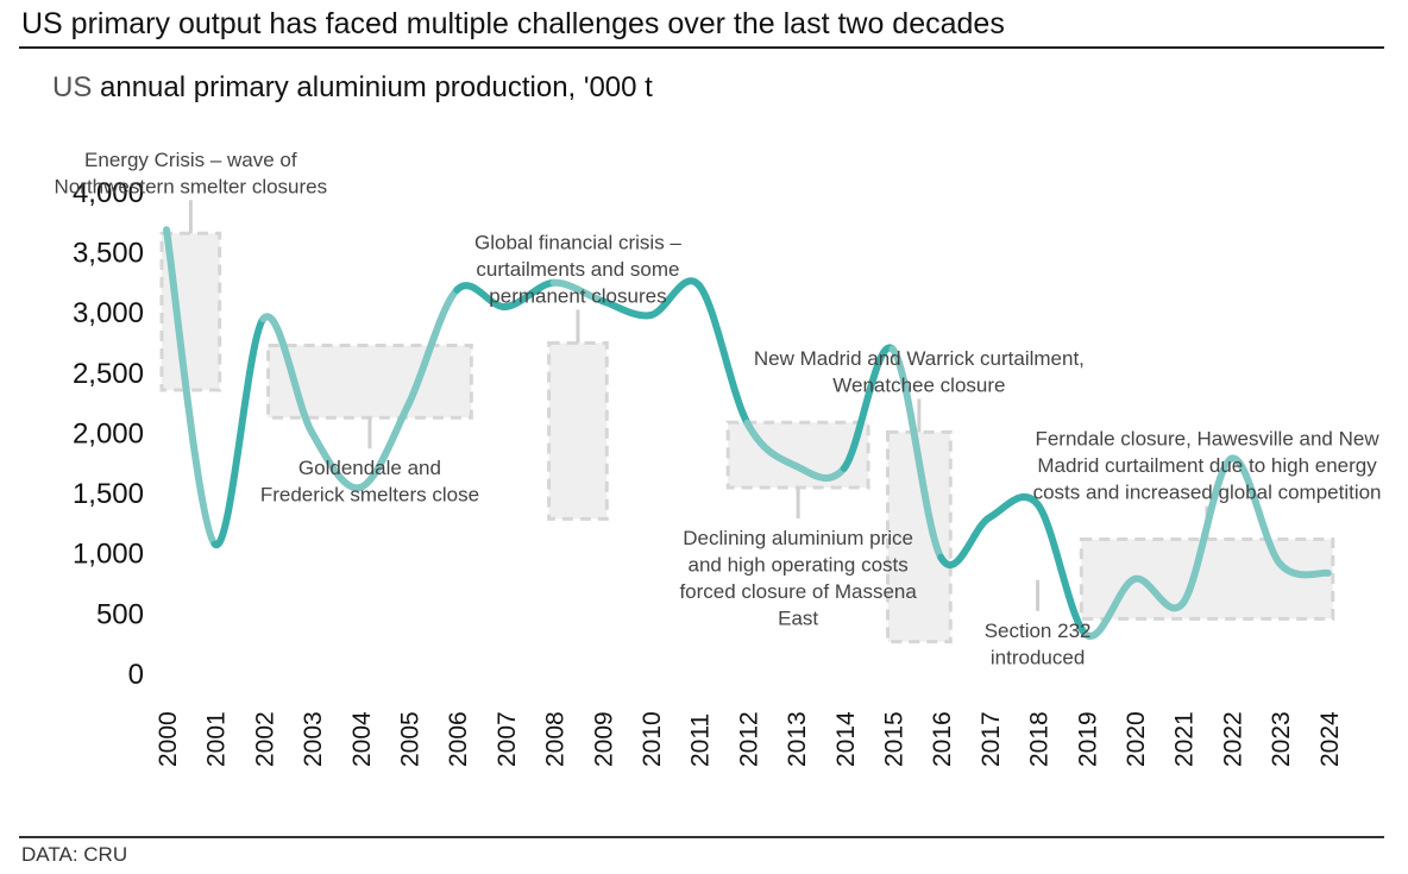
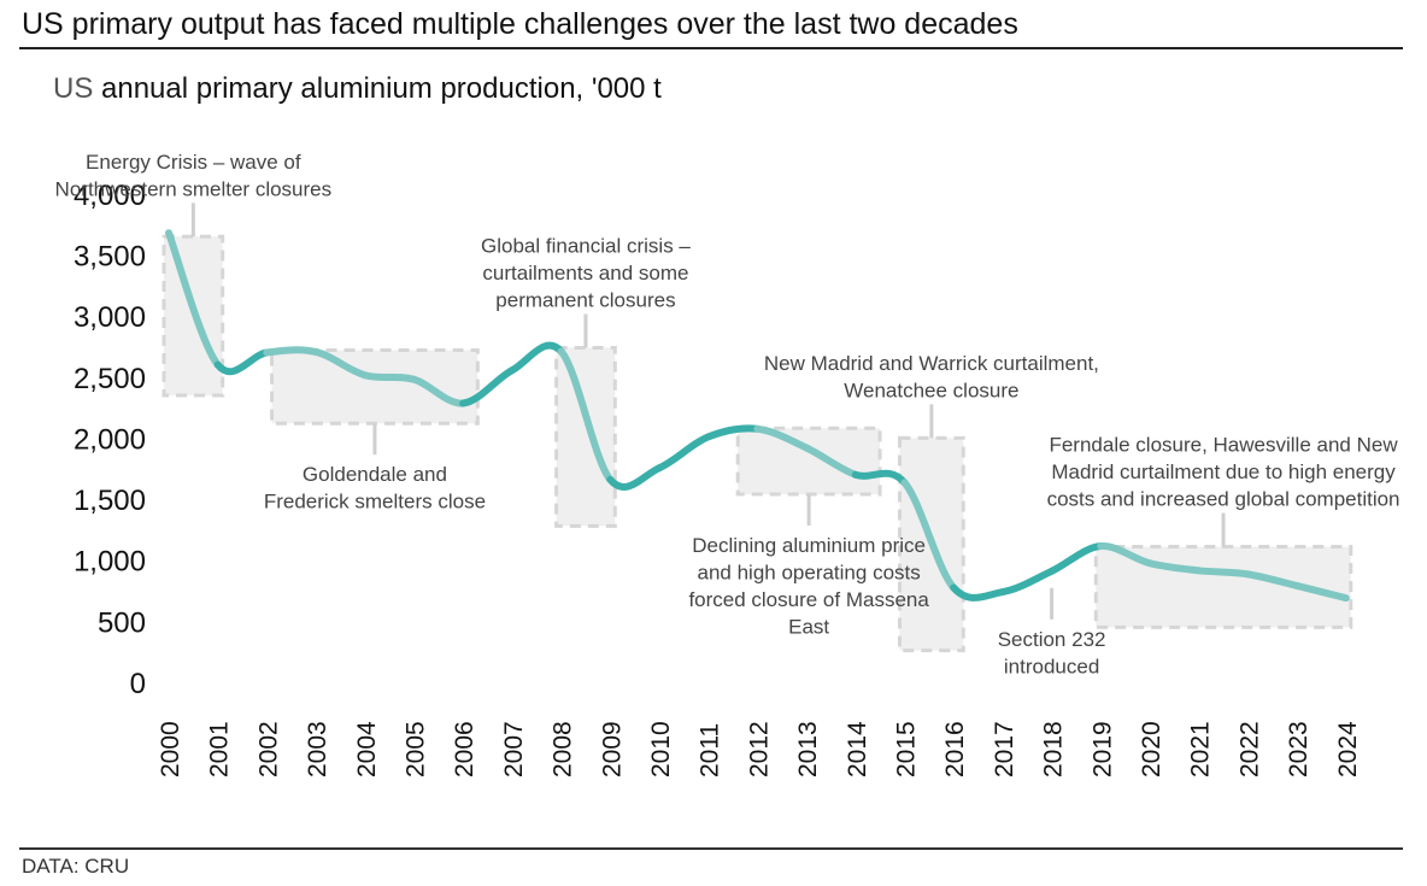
2001: 1070 -> 2600
2002: 2940 -> 2700
2003: 2000 -> 2700
2004: 1540 -> 2520
2005: 2230 -> 2480
2006: 3180 -> 2280
2007: 3040 -> 2560
2008: 3240 -> 2710
2009: 3090 -> 1660
2010: 2970 -> 1760
2011: 3220 -> 2010
2013: 1720 -> 1920
2015: 2690 -> 1640
2016: 960 -> 780
2017: 1290 -> 740
2018: 1400 -> 910
2019: 320 -> 1120
2020: 780 -> 980
2021: 580 -> 920
2022: 1780 -> 880
2023: 910 -> 790
2024: 830 -> 690
